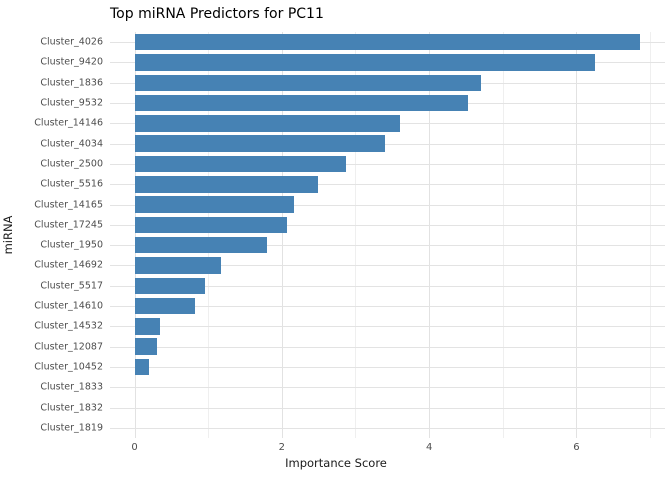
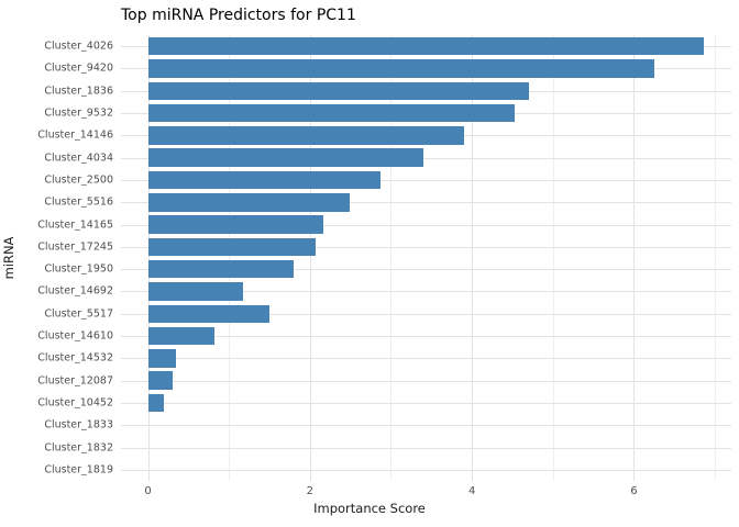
Cluster_14146: 3.6 -> 3.9
Cluster_5517: 1.0 -> 1.5
